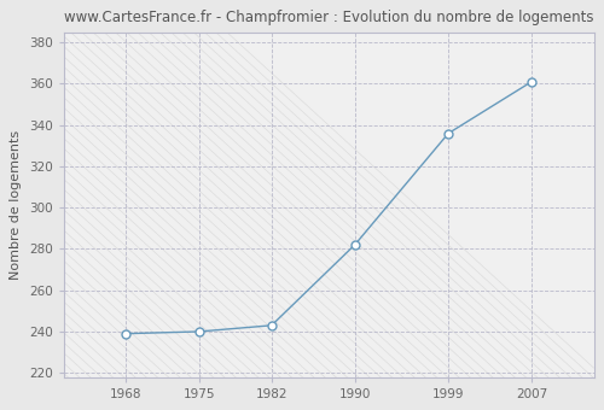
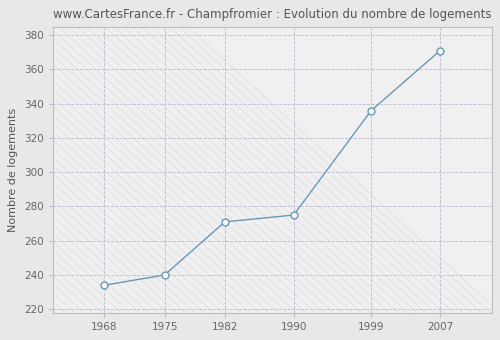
1968: 239 -> 234
1982: 243 -> 271
1990: 282 -> 275
2007: 361 -> 371
